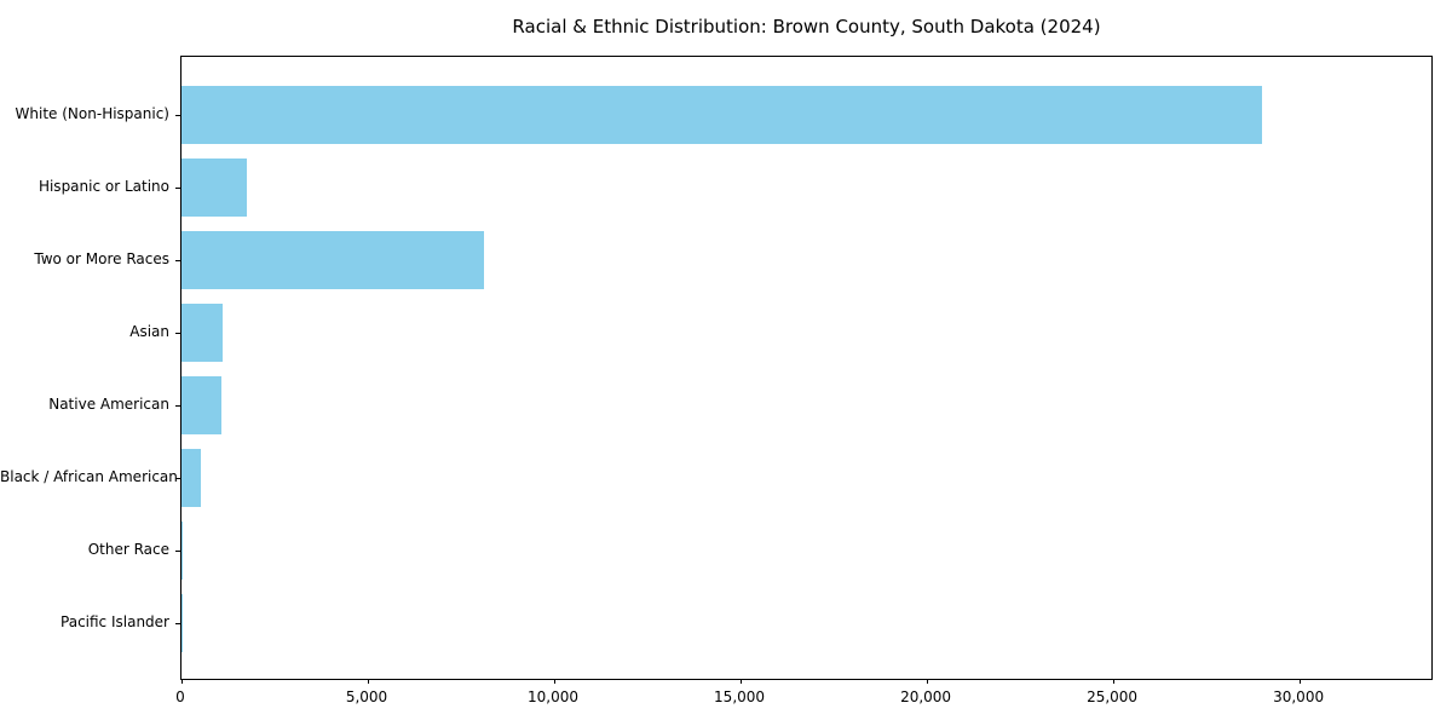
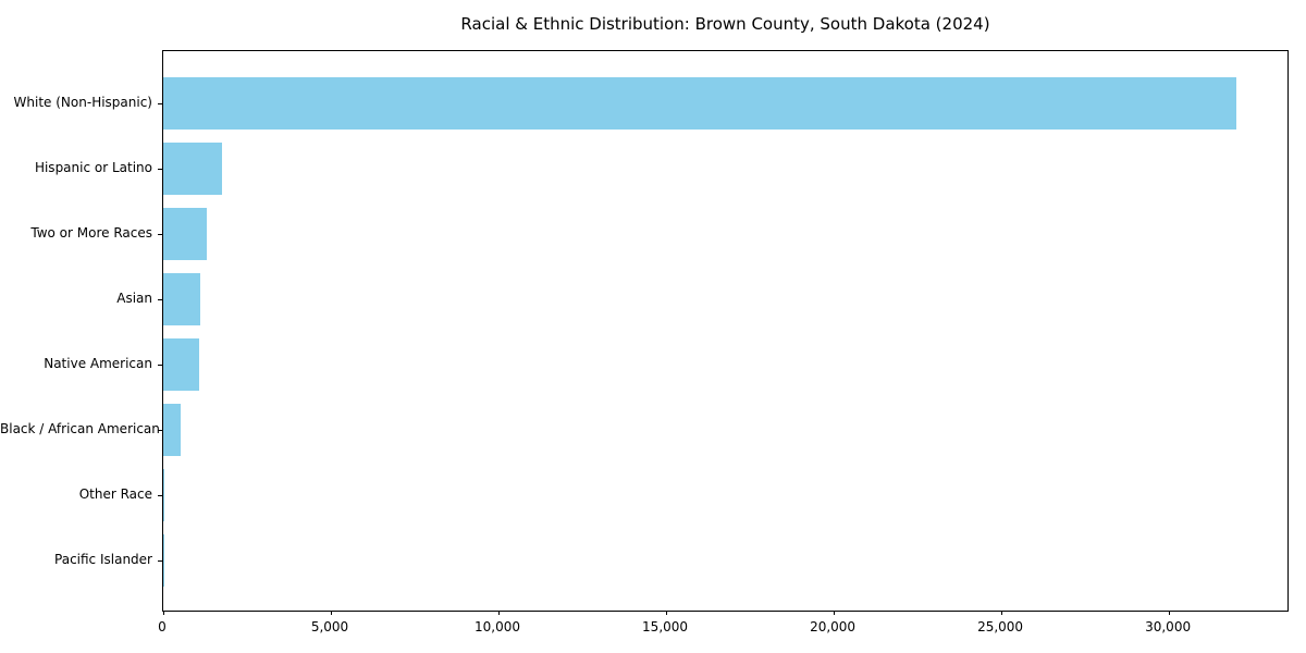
White (Non-Hispanic): 29000 -> 32000
Two or More Races: 8100 -> 1300
